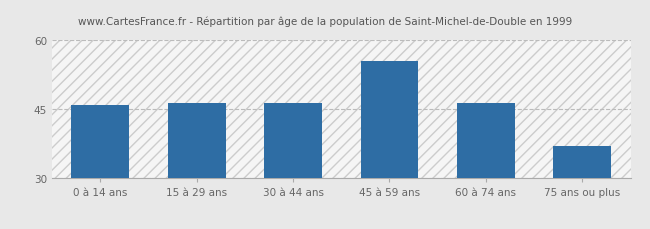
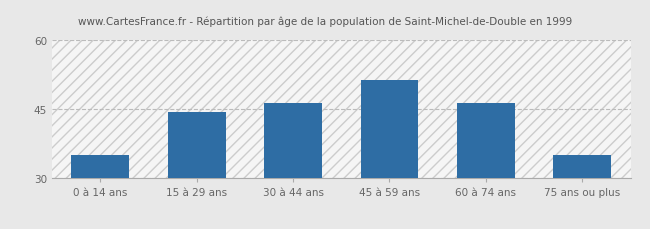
0 à 14 ans: 46.0 -> 35.0
15 à 29 ans: 46.5 -> 44.5
45 à 59 ans: 55.5 -> 51.5
75 ans ou plus: 37.0 -> 35.0
